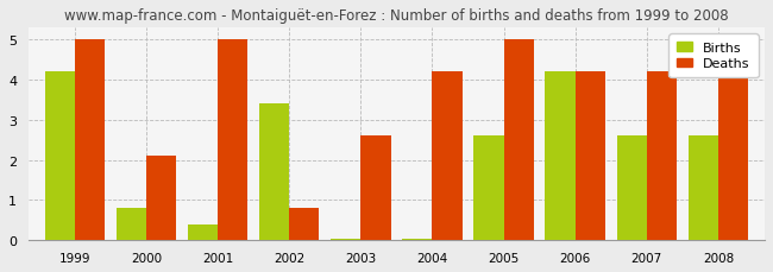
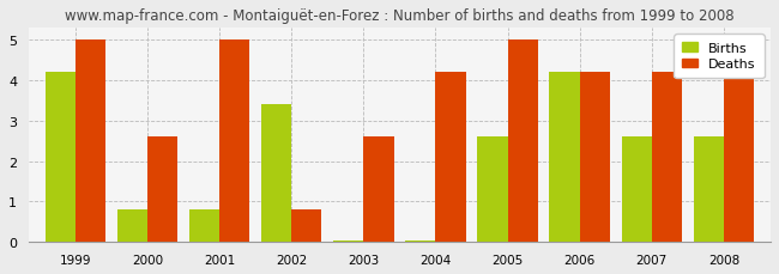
Deaths/2000: 2.1 -> 2.6
Births/2001: 0.40 -> 0.80
